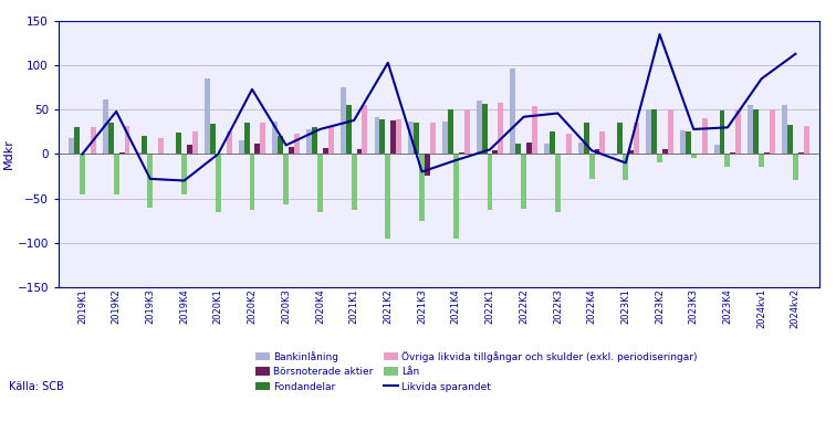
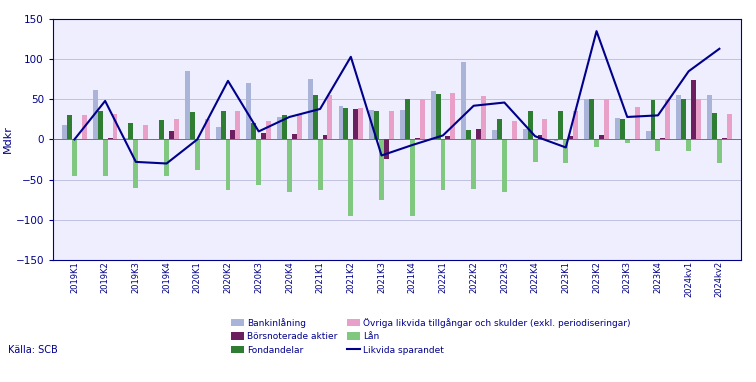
Lån/2020K1: -65 -> -38
Bankinlåning/2020K3: 37 -> 70
Börsnoterade aktier/2024kv1: 2 -> 74
